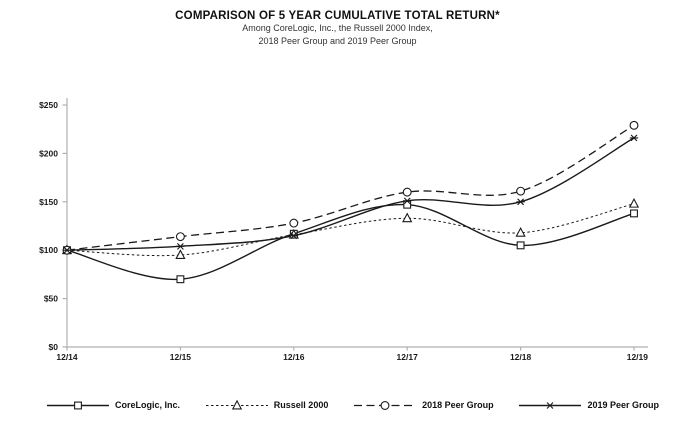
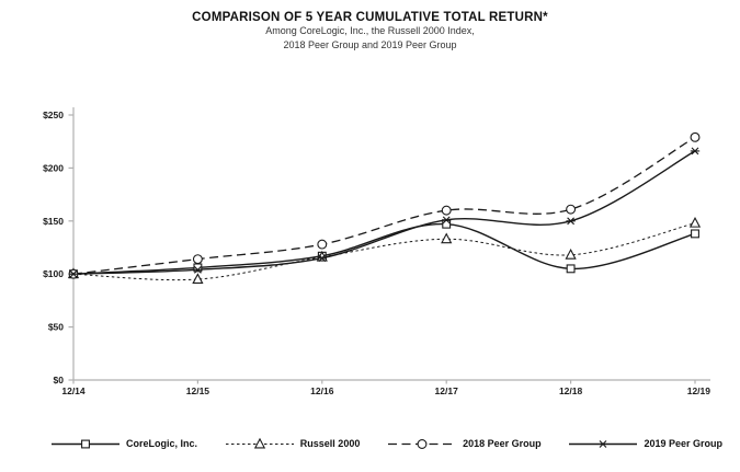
CoreLogic, Inc./12/15: $70 -> $110
